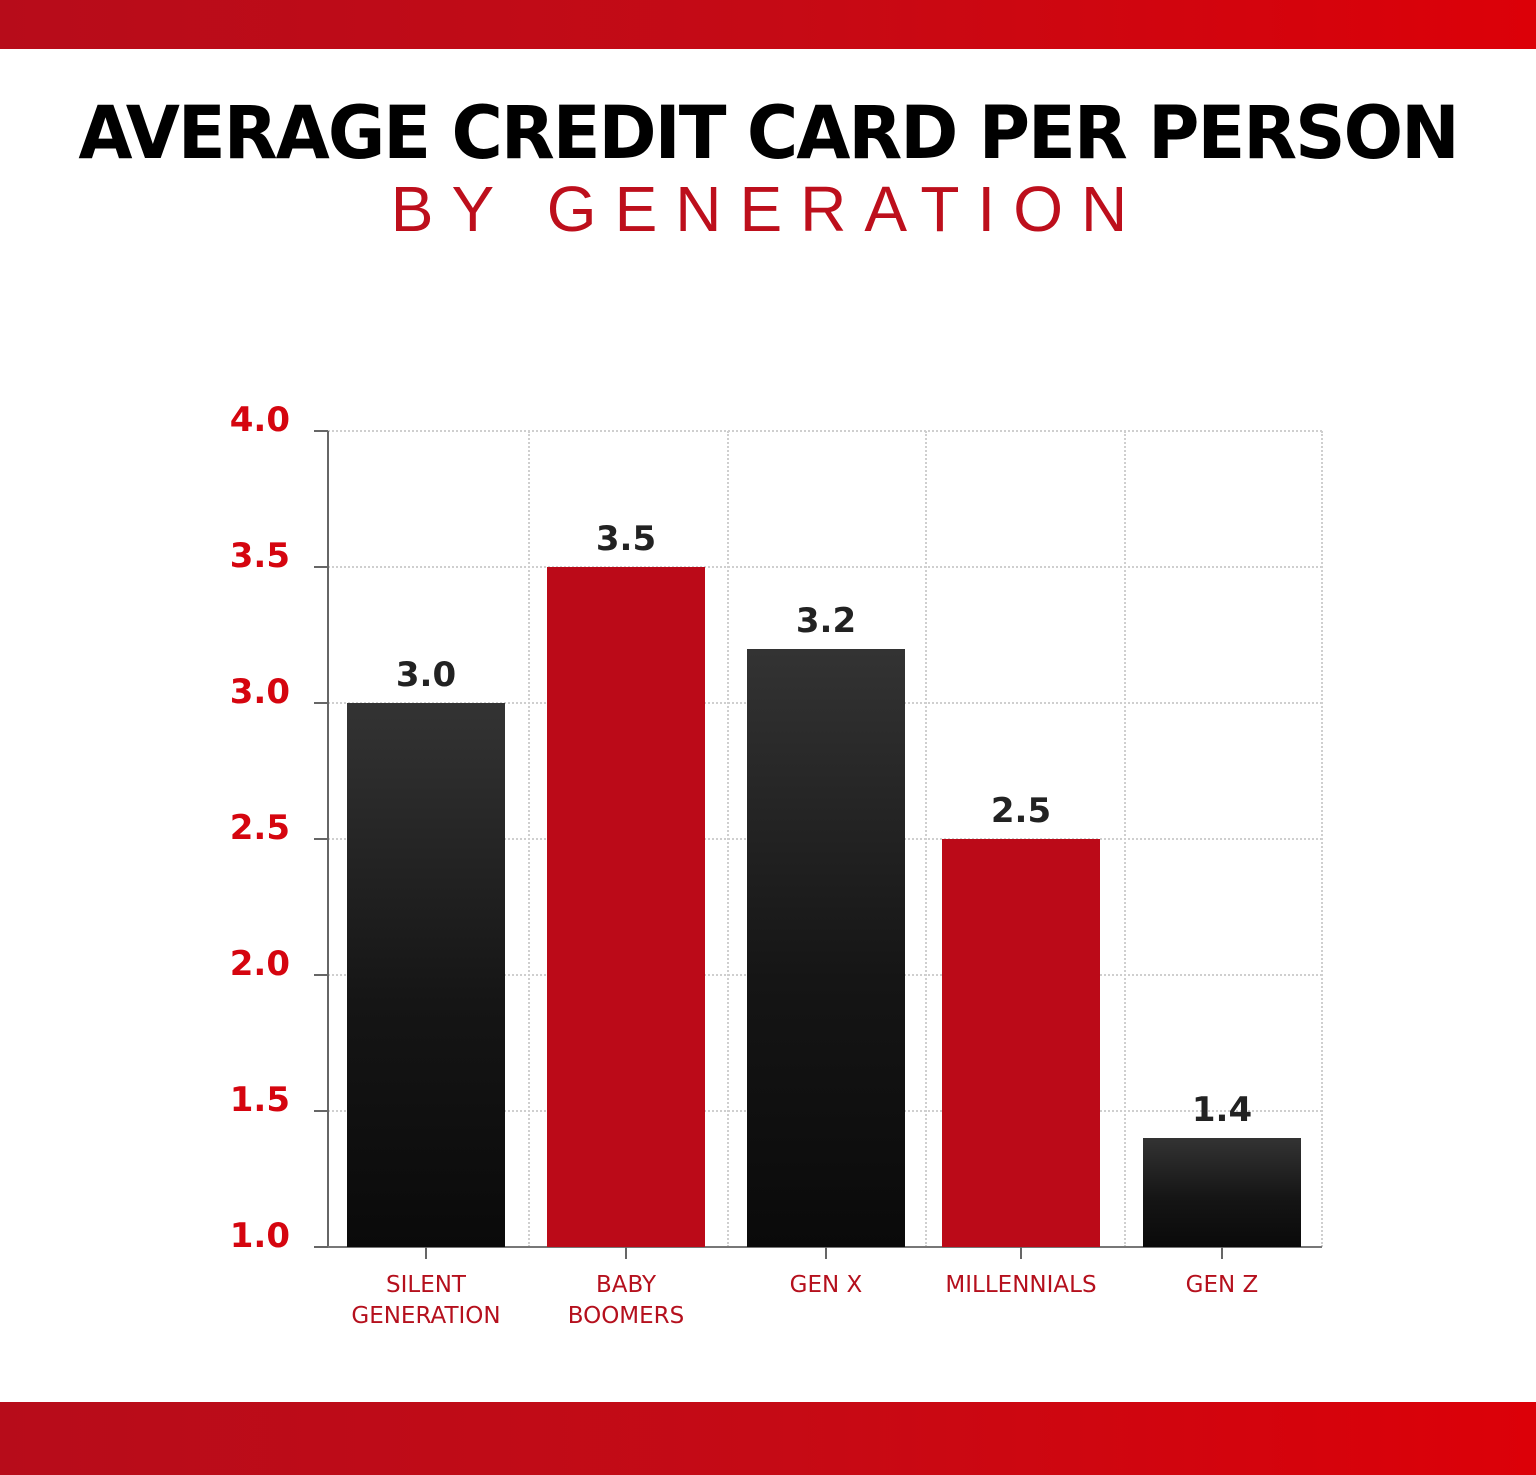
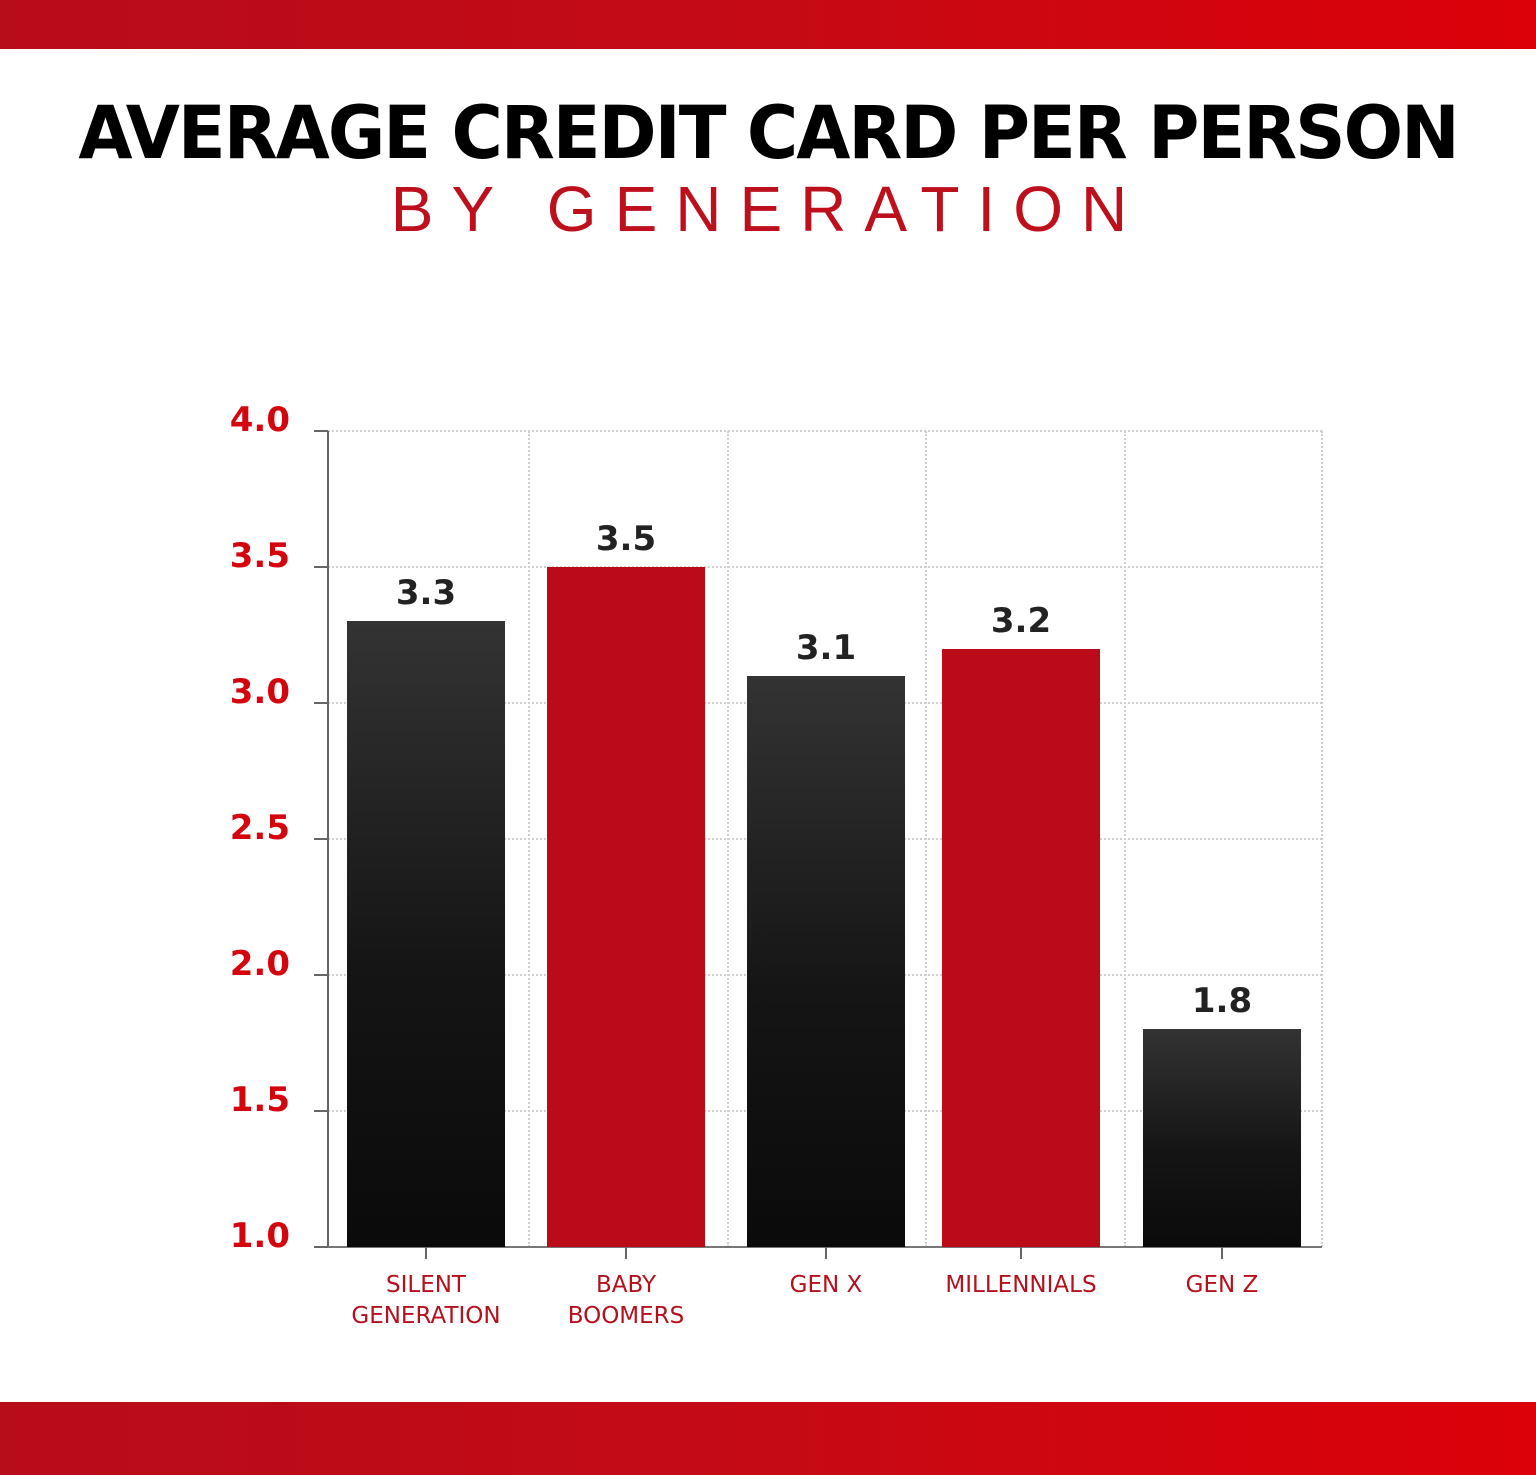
SILENT GENERATION: 3.0 -> 3.3
GEN X: 3.2 -> 3.1
MILLENNIALS: 2.5 -> 3.2
GEN Z: 1.4 -> 1.8
